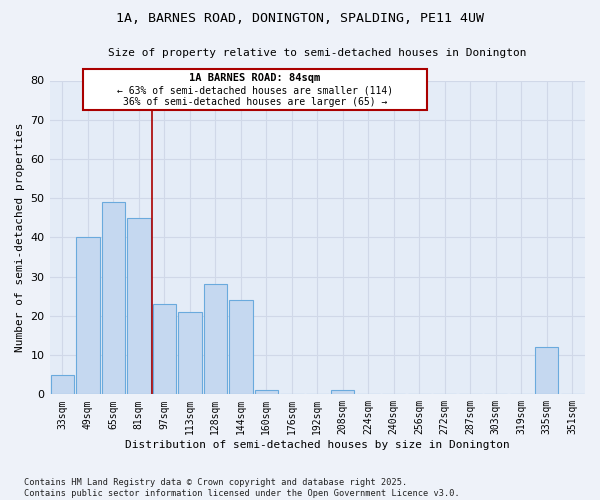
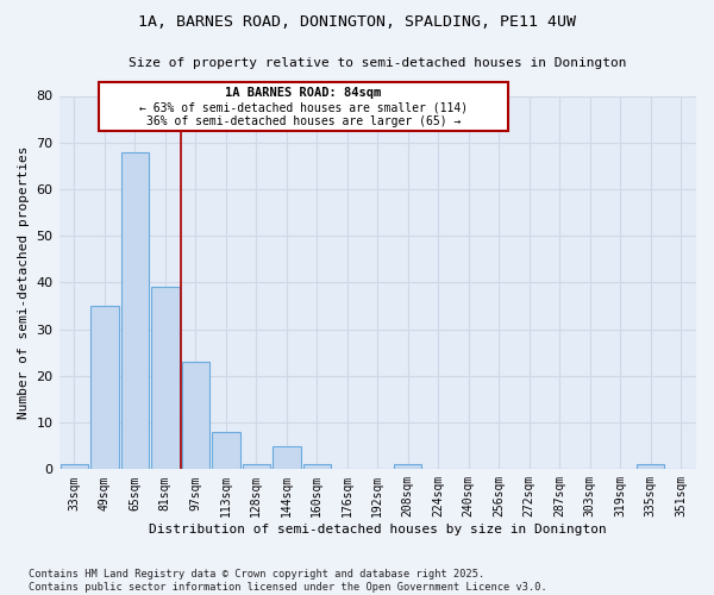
33sqm: 5 -> 1
49sqm: 40 -> 35
65sqm: 49 -> 68
81sqm: 45 -> 39
113sqm: 21 -> 8
128sqm: 28 -> 1
144sqm: 24 -> 5
335sqm: 12 -> 1
